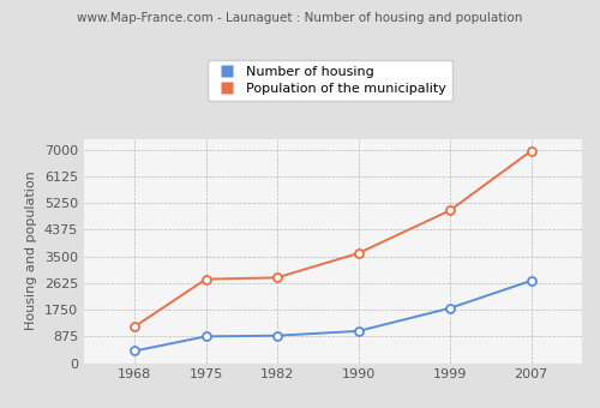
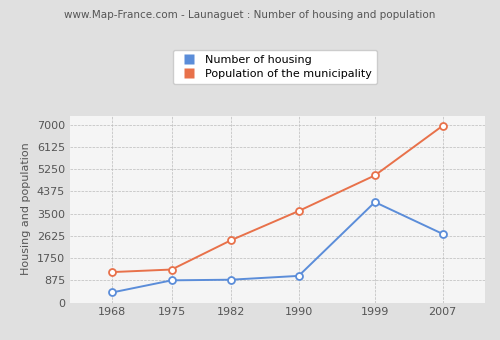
Population of the municipality/1975: 2750 -> 1300
Population of the municipality/1982: 2800 -> 2450
Number of housing/1999: 1800 -> 3950
